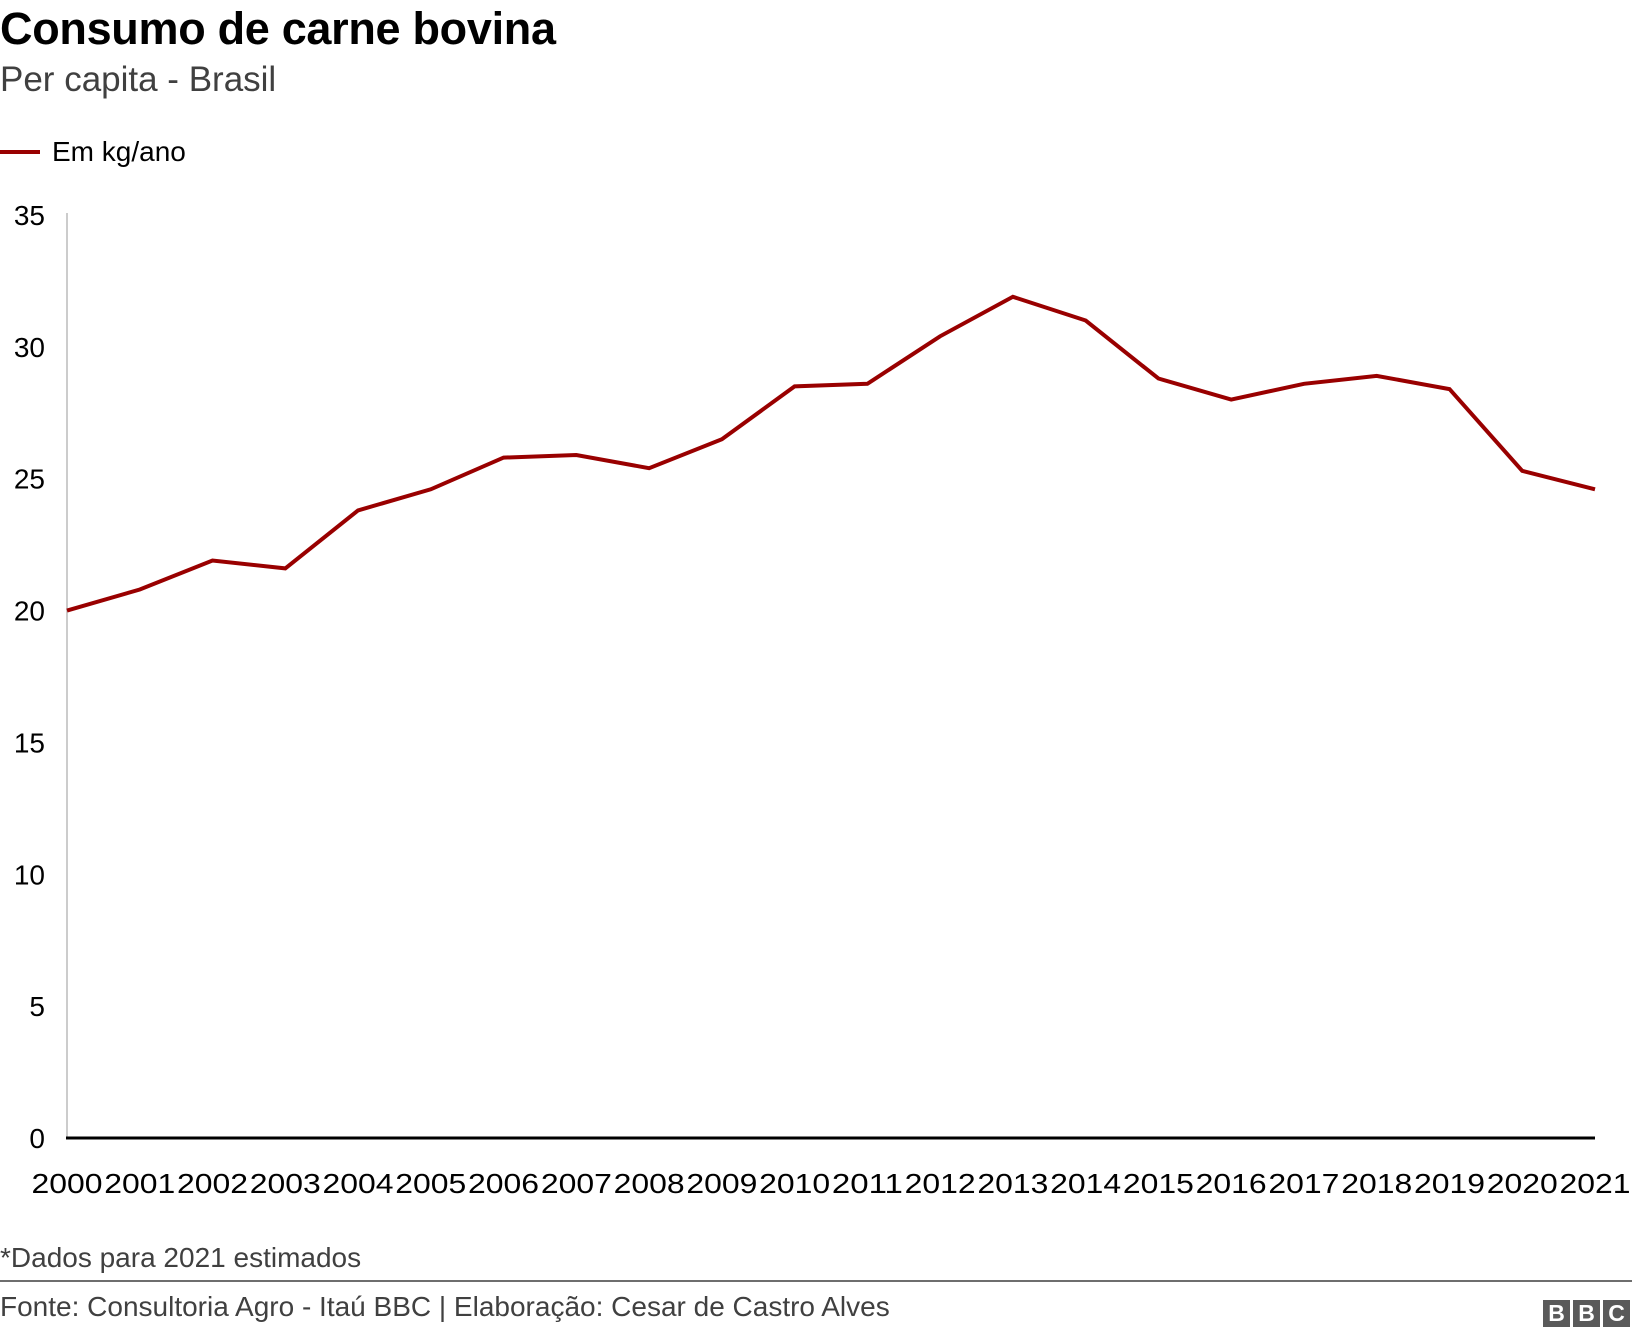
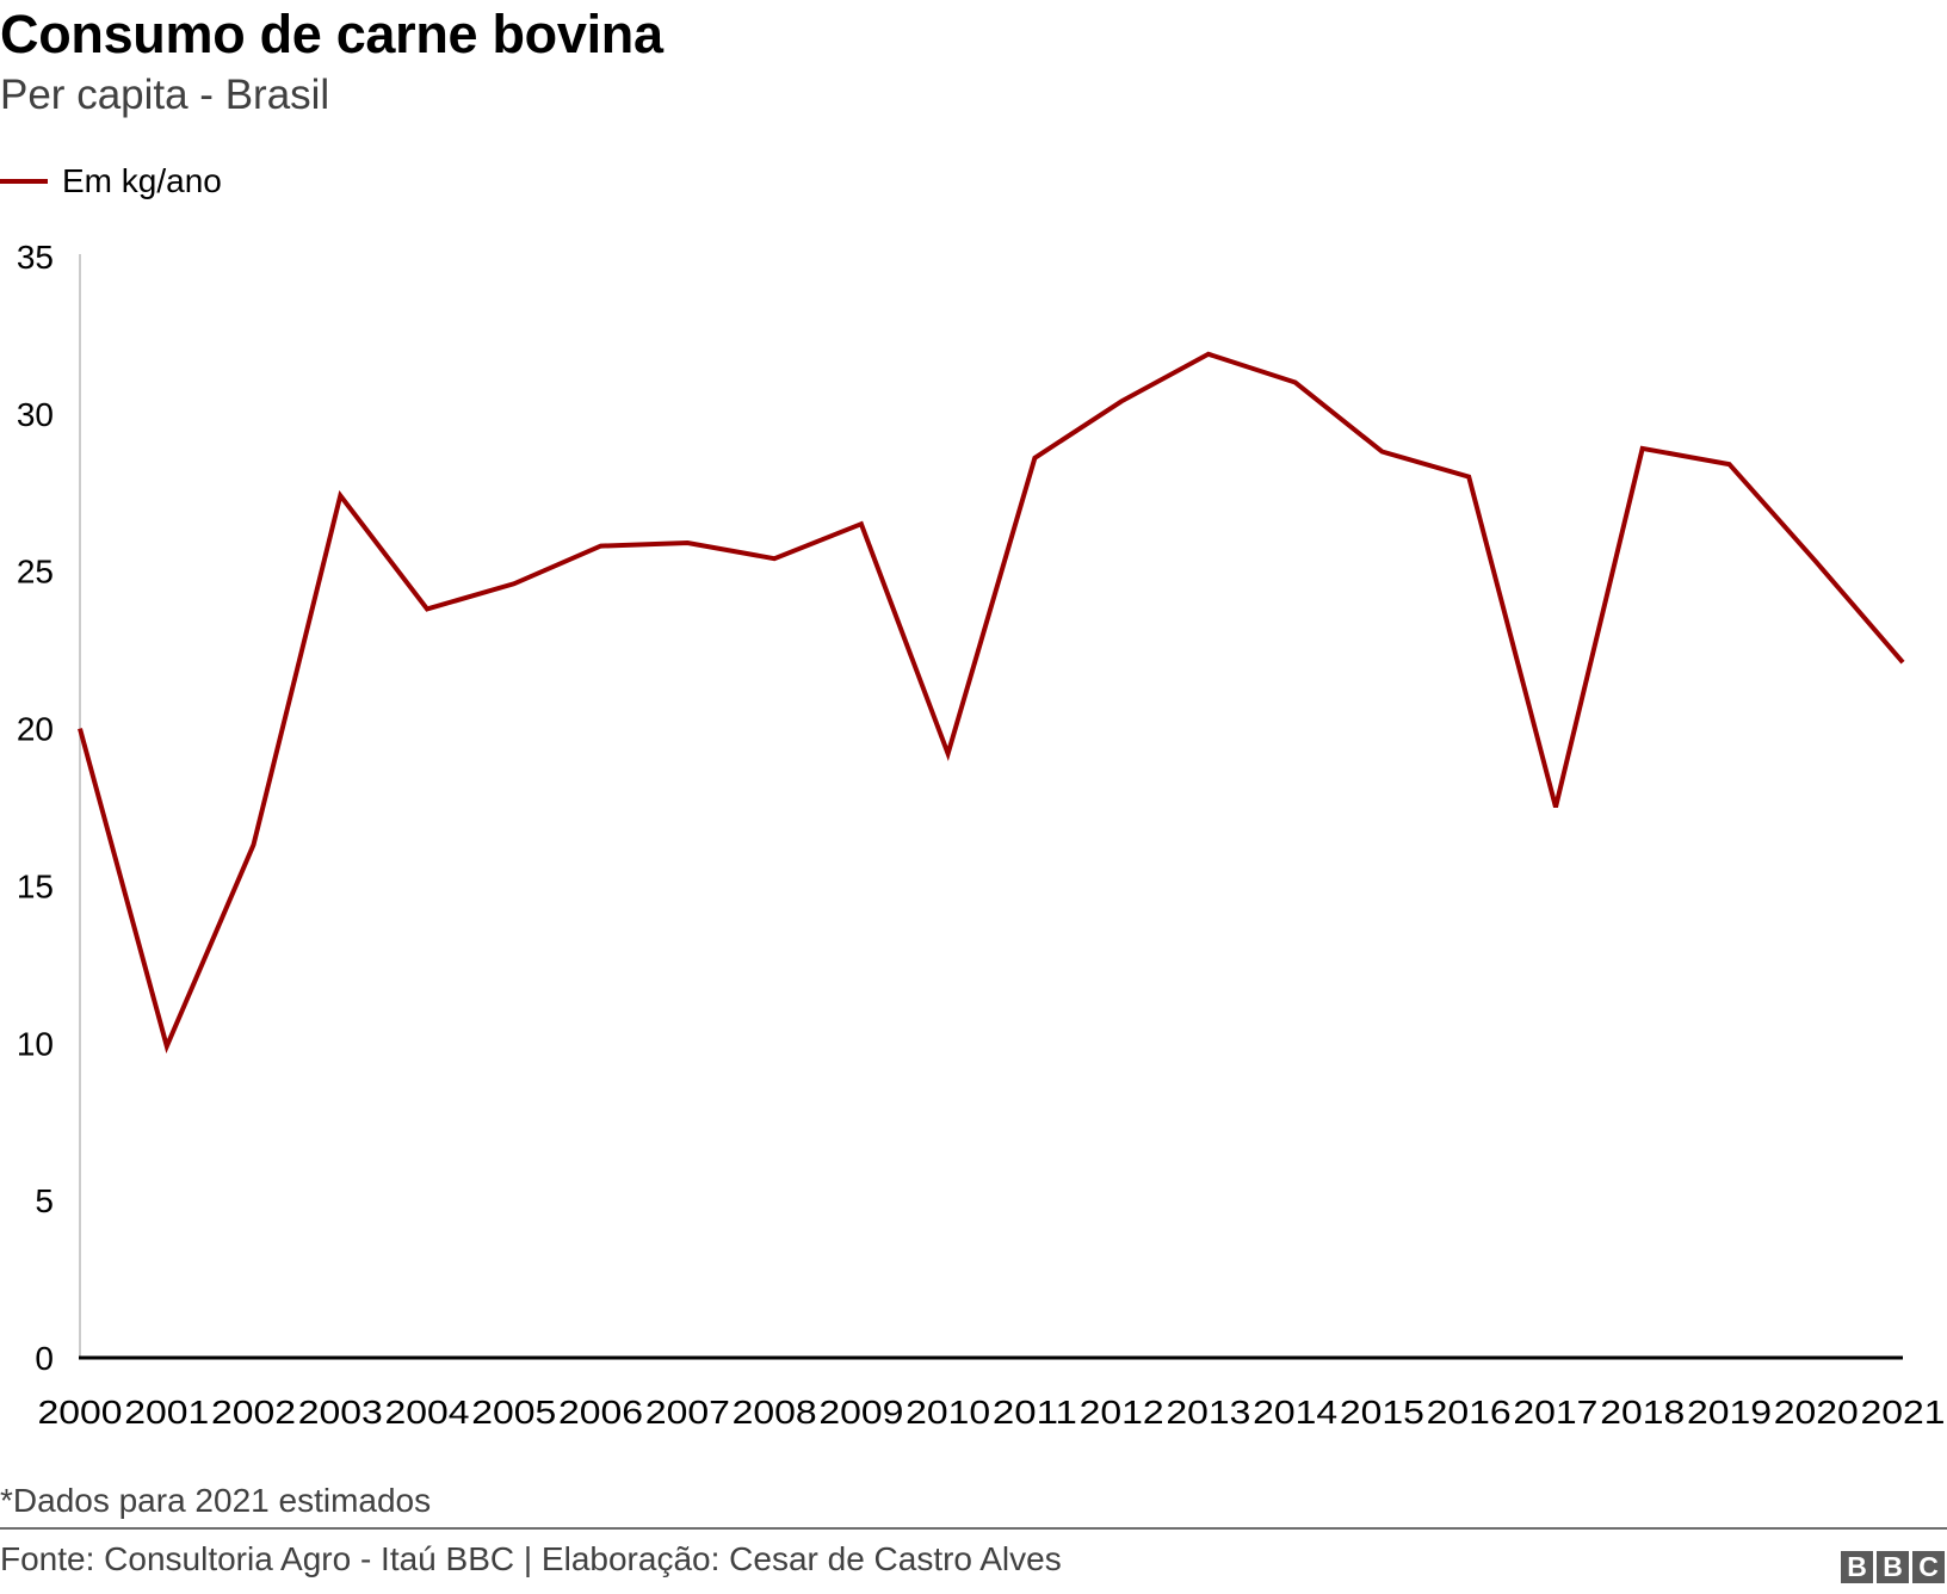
2001: 20.8 -> 9.9
2002: 21.9 -> 16.3
2003: 21.6 -> 27.4
2010: 28.5 -> 19.2
2017: 28.6 -> 17.5
2021: 24.6 -> 22.1
